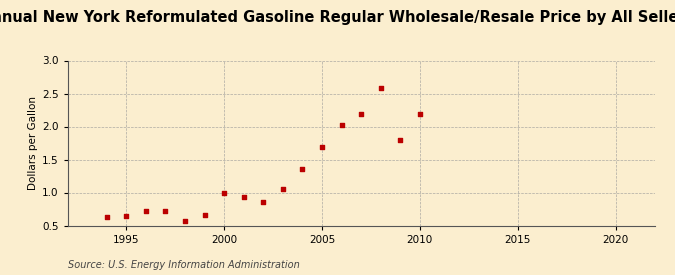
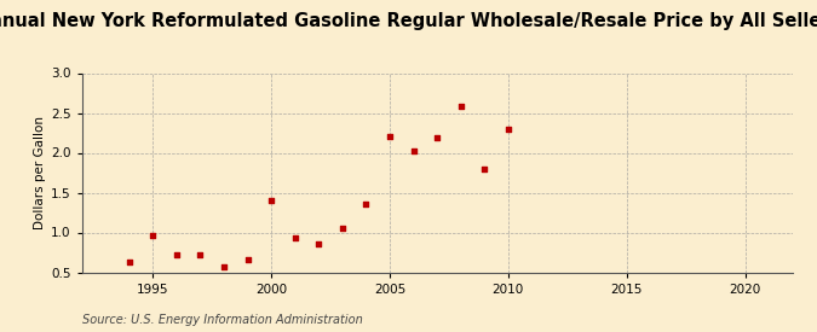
1995: 0.64 -> 0.96
2000: 1.00 -> 1.40
2005: 1.69 -> 2.20
2010: 2.19 -> 2.30
